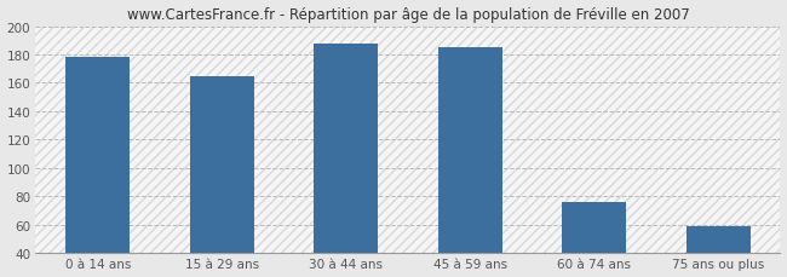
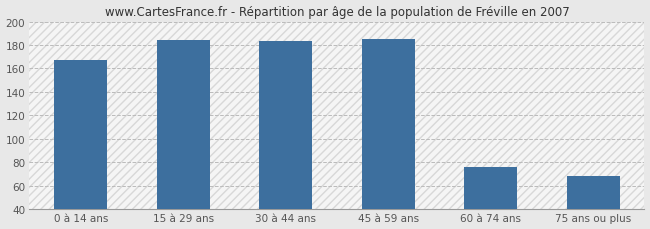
0 à 14 ans: 178 -> 167
15 à 29 ans: 165 -> 184
30 à 44 ans: 188 -> 183
75 ans ou plus: 59 -> 68
